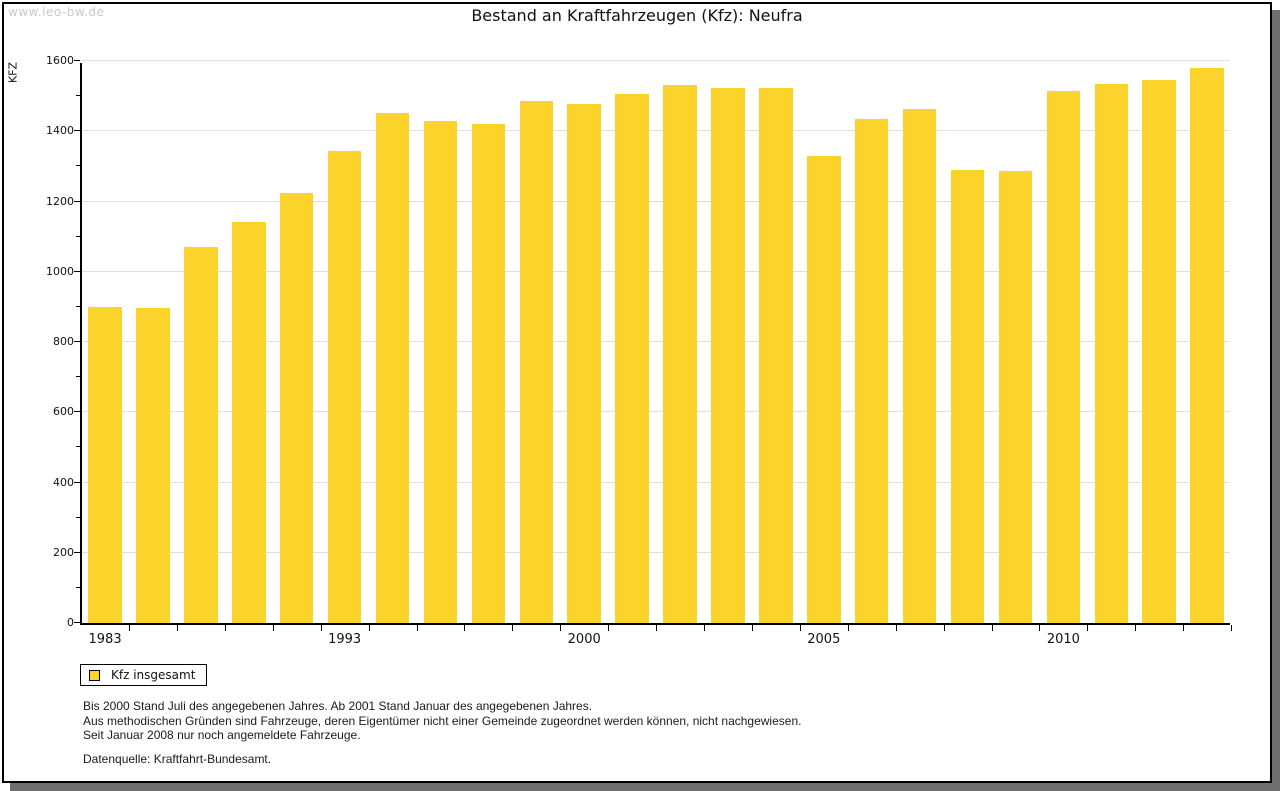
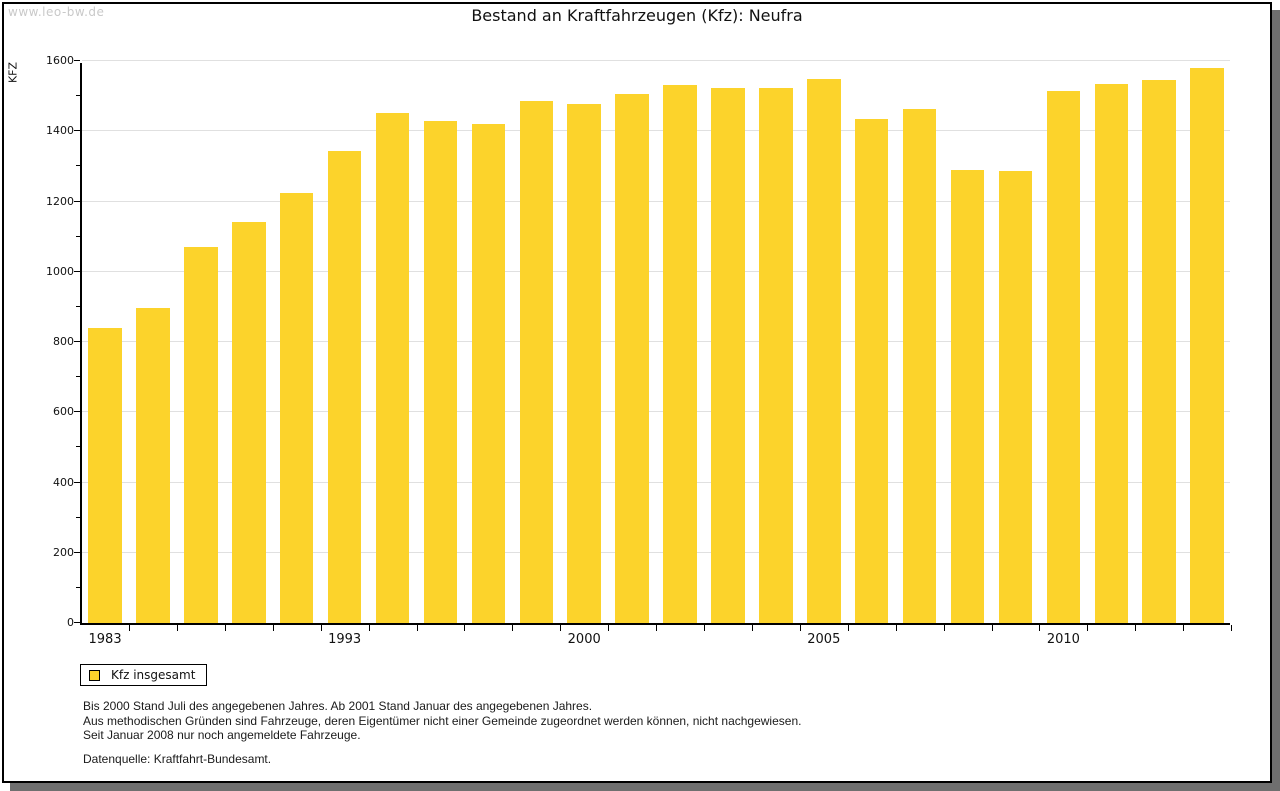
1983: 900 -> 840
2005: 1330 -> 1550
